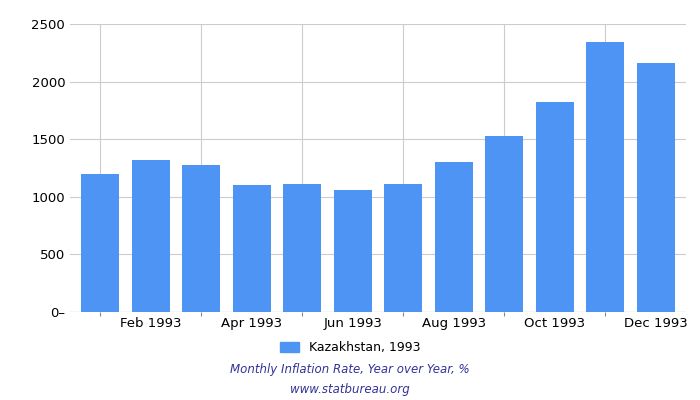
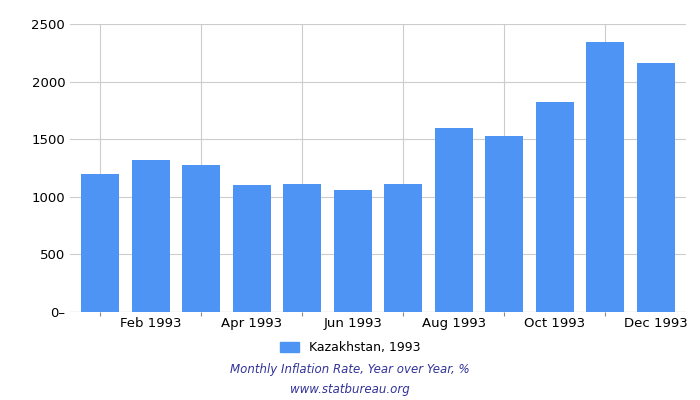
Aug 1993: 1300 -> 1600
